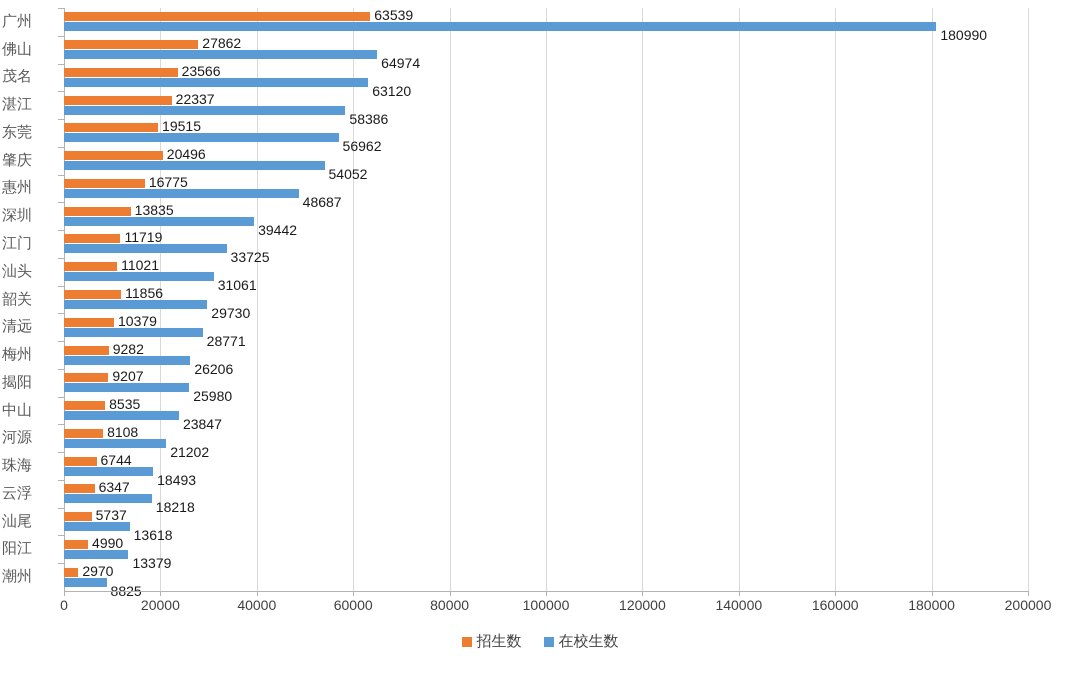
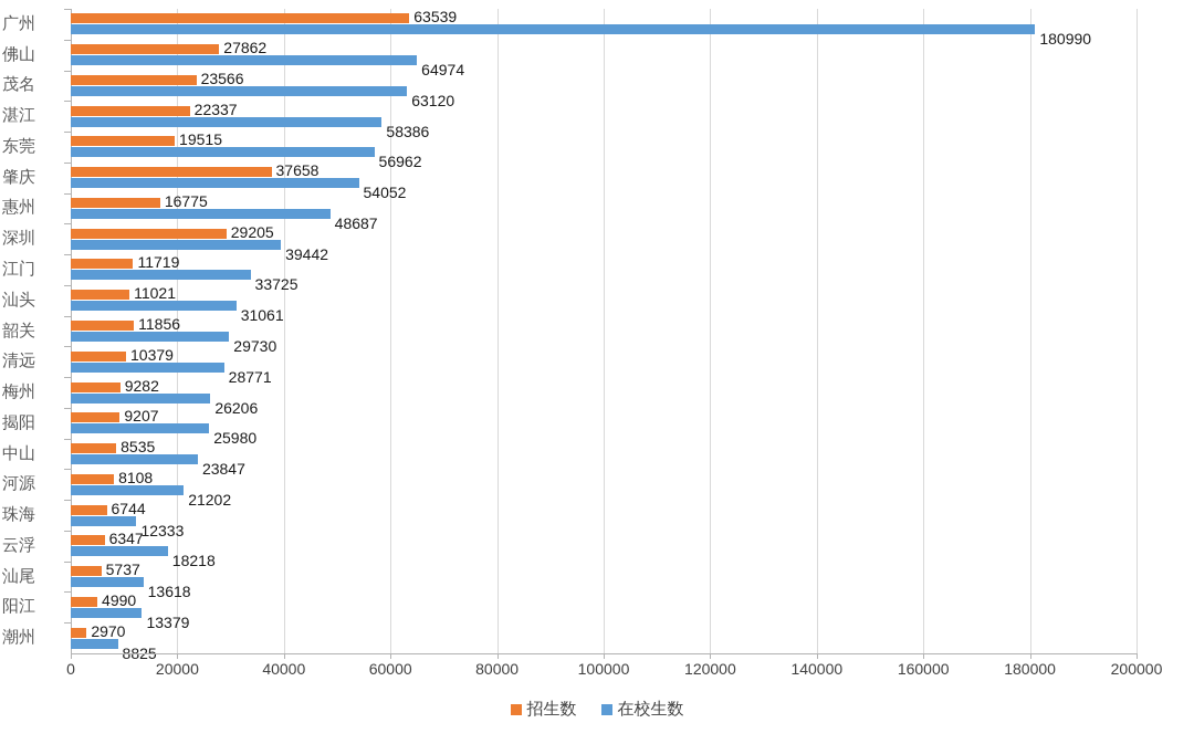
招生数/肇庆: 20496 -> 37658
招生数/深圳: 13835 -> 29205
在校生数/珠海: 18493 -> 12333
